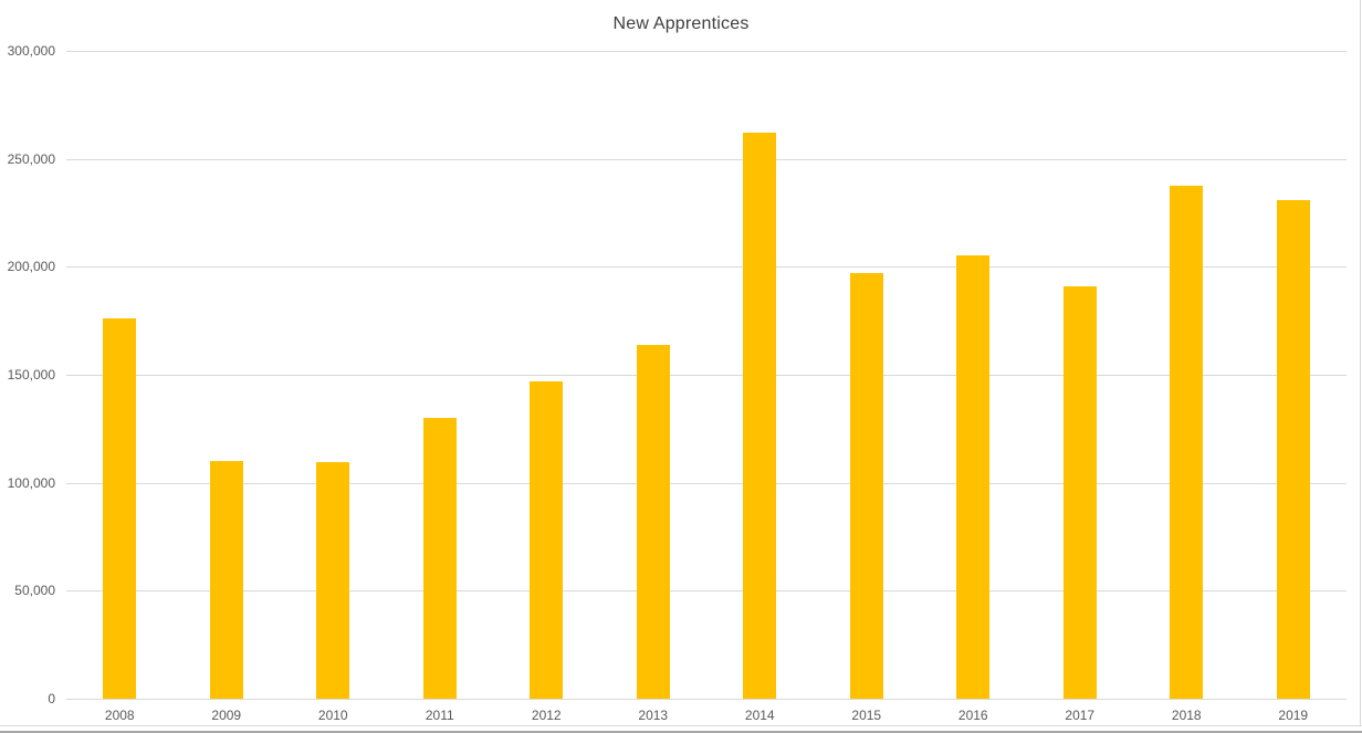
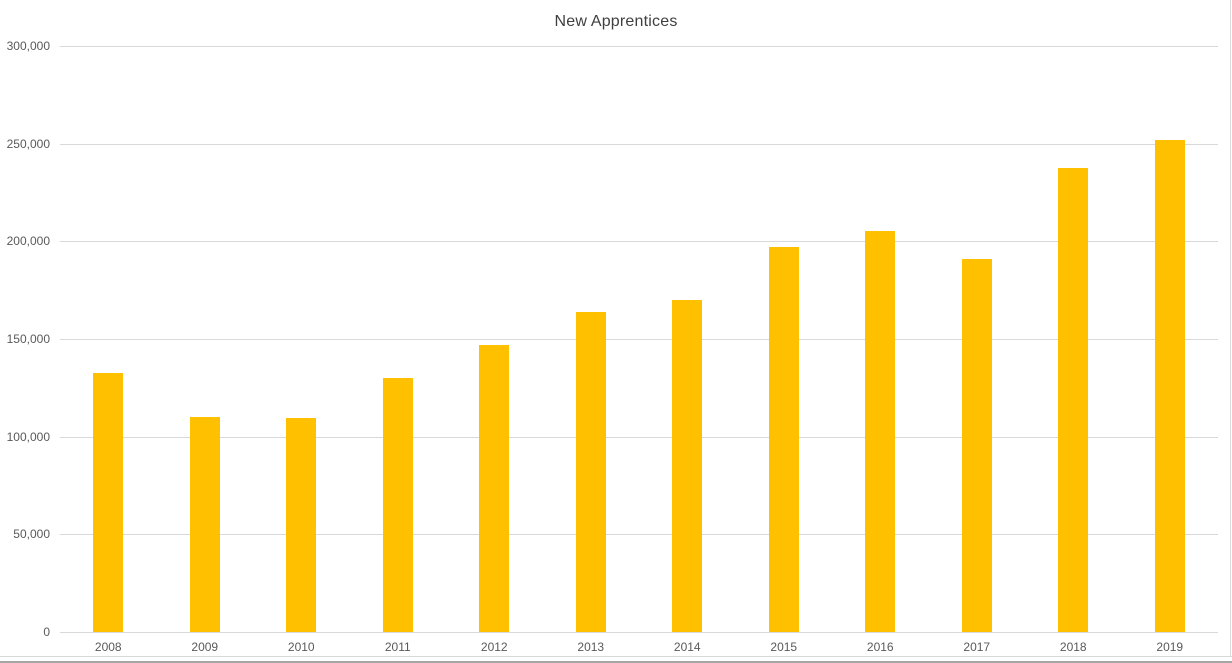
2008: 176000 -> 132000
2014: 262000 -> 170000
2019: 231000 -> 252000
